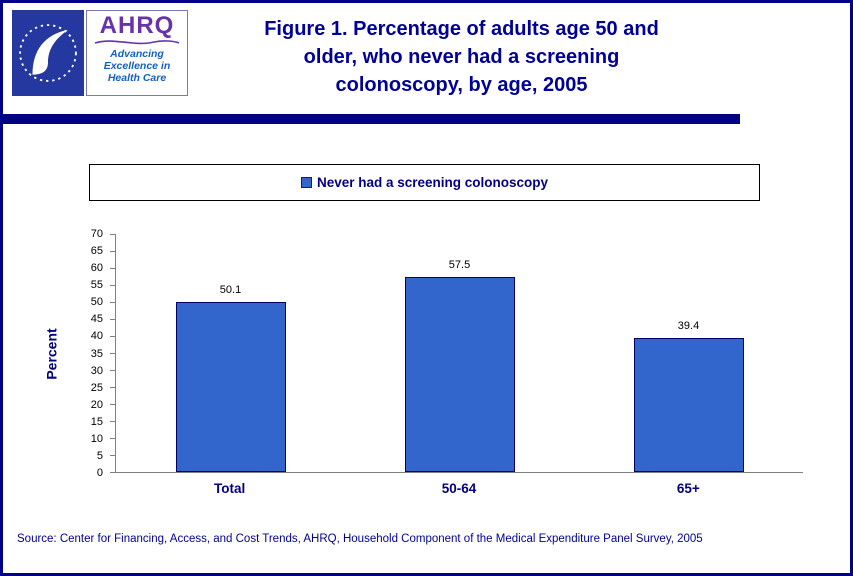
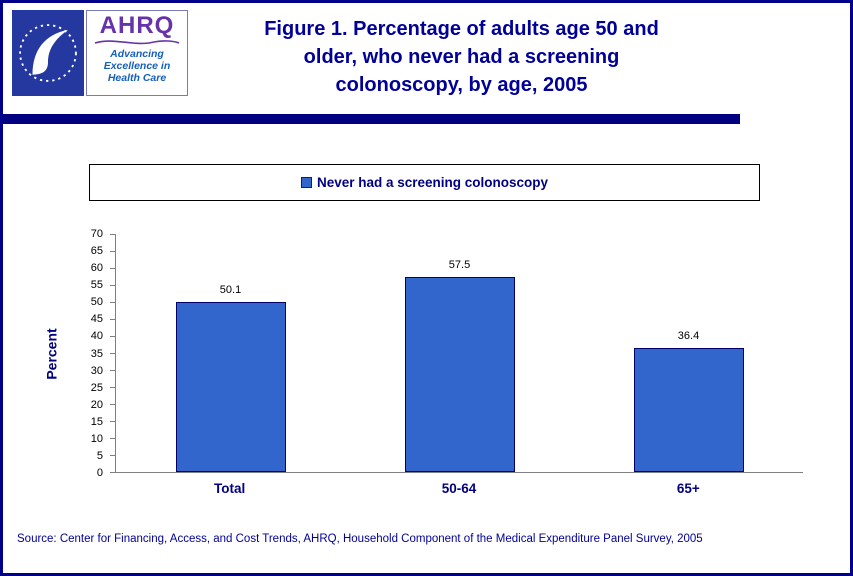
65+: 39.4 -> 36.4
